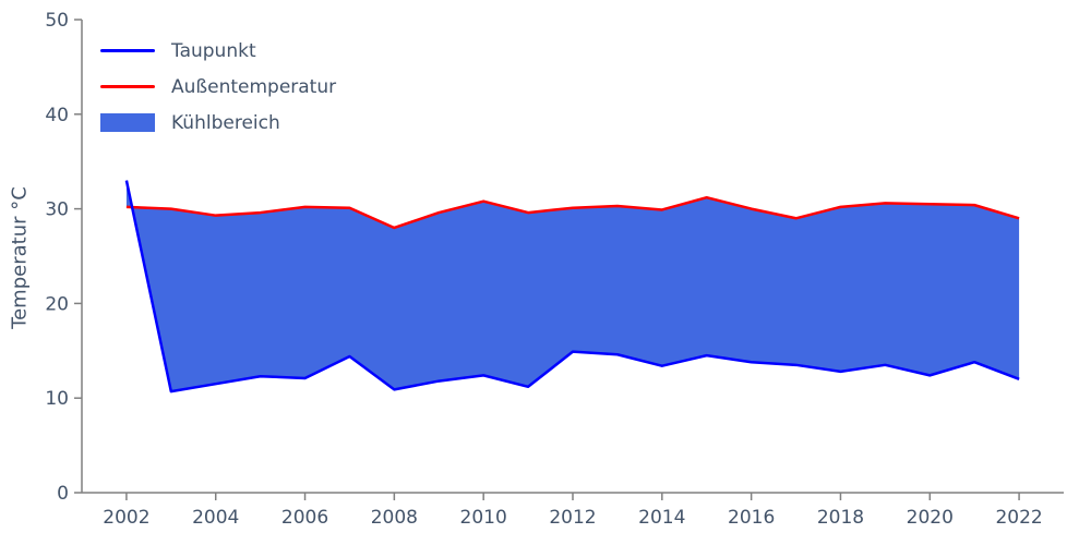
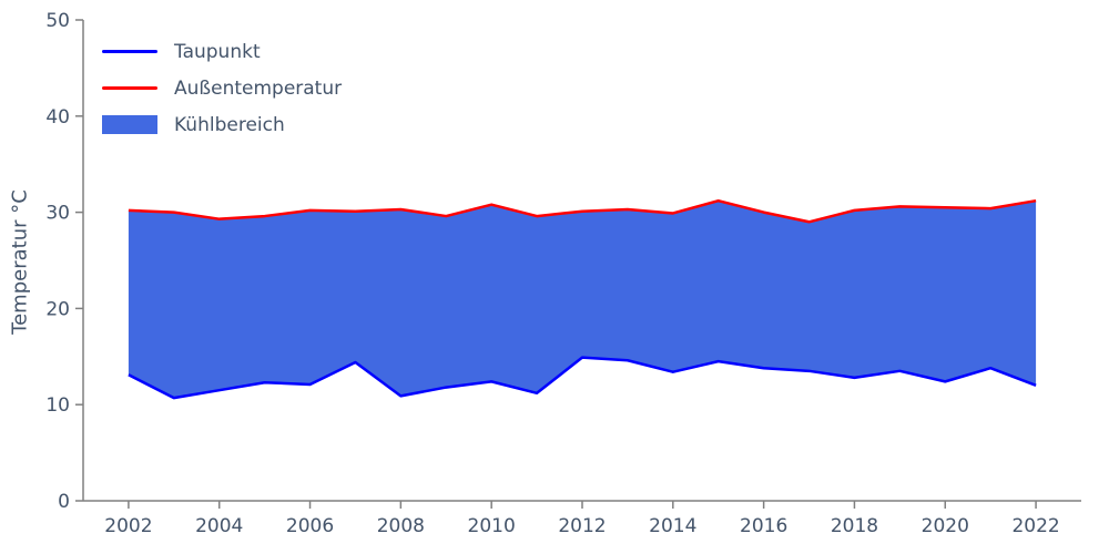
Taupunkt/2002: 33 -> 13
Außentemperatur/2008: 28 -> 30
Außentemperatur/2022: 29 -> 31
